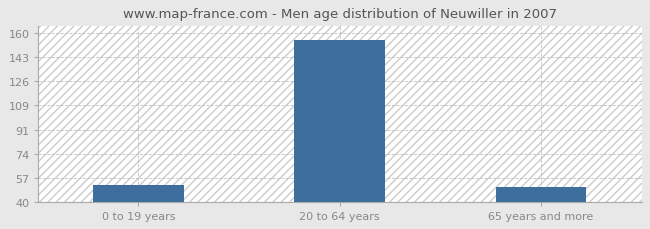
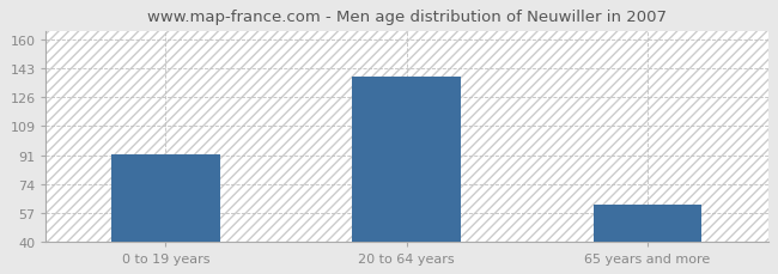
0 to 19 years: 52 -> 92
20 to 64 years: 155 -> 138
65 years and more: 51 -> 62
